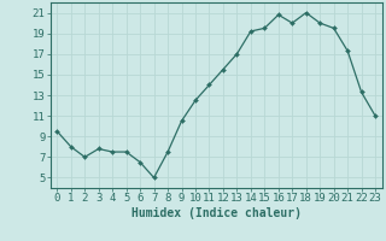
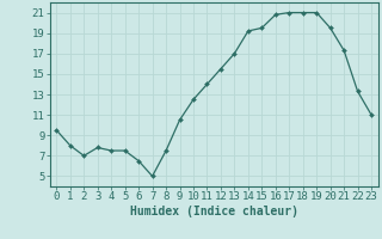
17: 20.0 -> 21.0
19: 20.0 -> 21.0
